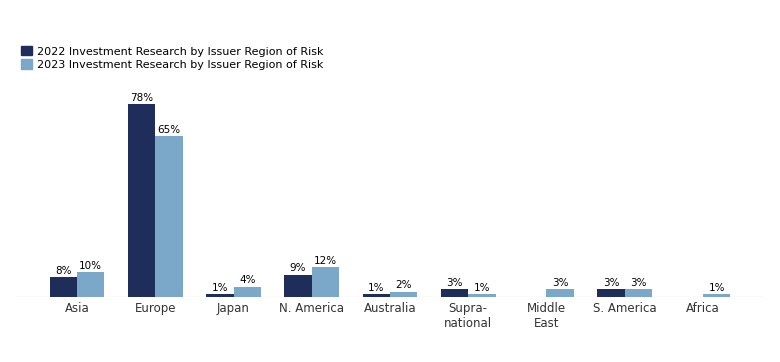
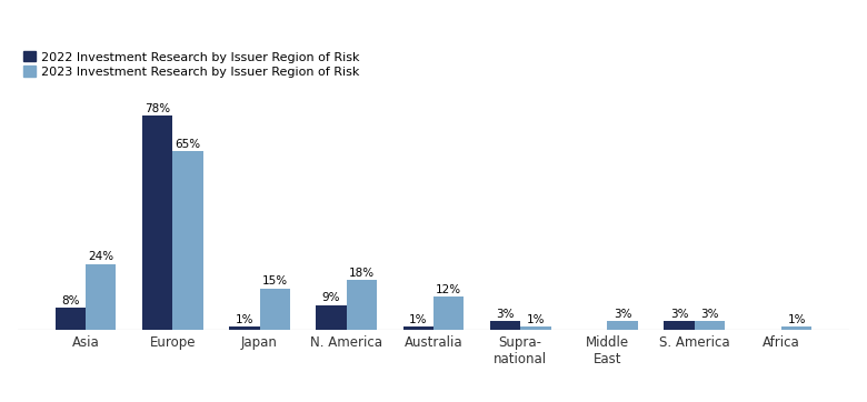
2023 Investment Research by Issuer Region of Risk/Asia: 10% -> 24%
2023 Investment Research by Issuer Region of Risk/Japan: 4% -> 15%
2023 Investment Research by Issuer Region of Risk/N. America: 12% -> 18%
2023 Investment Research by Issuer Region of Risk/Australia: 2% -> 12%
